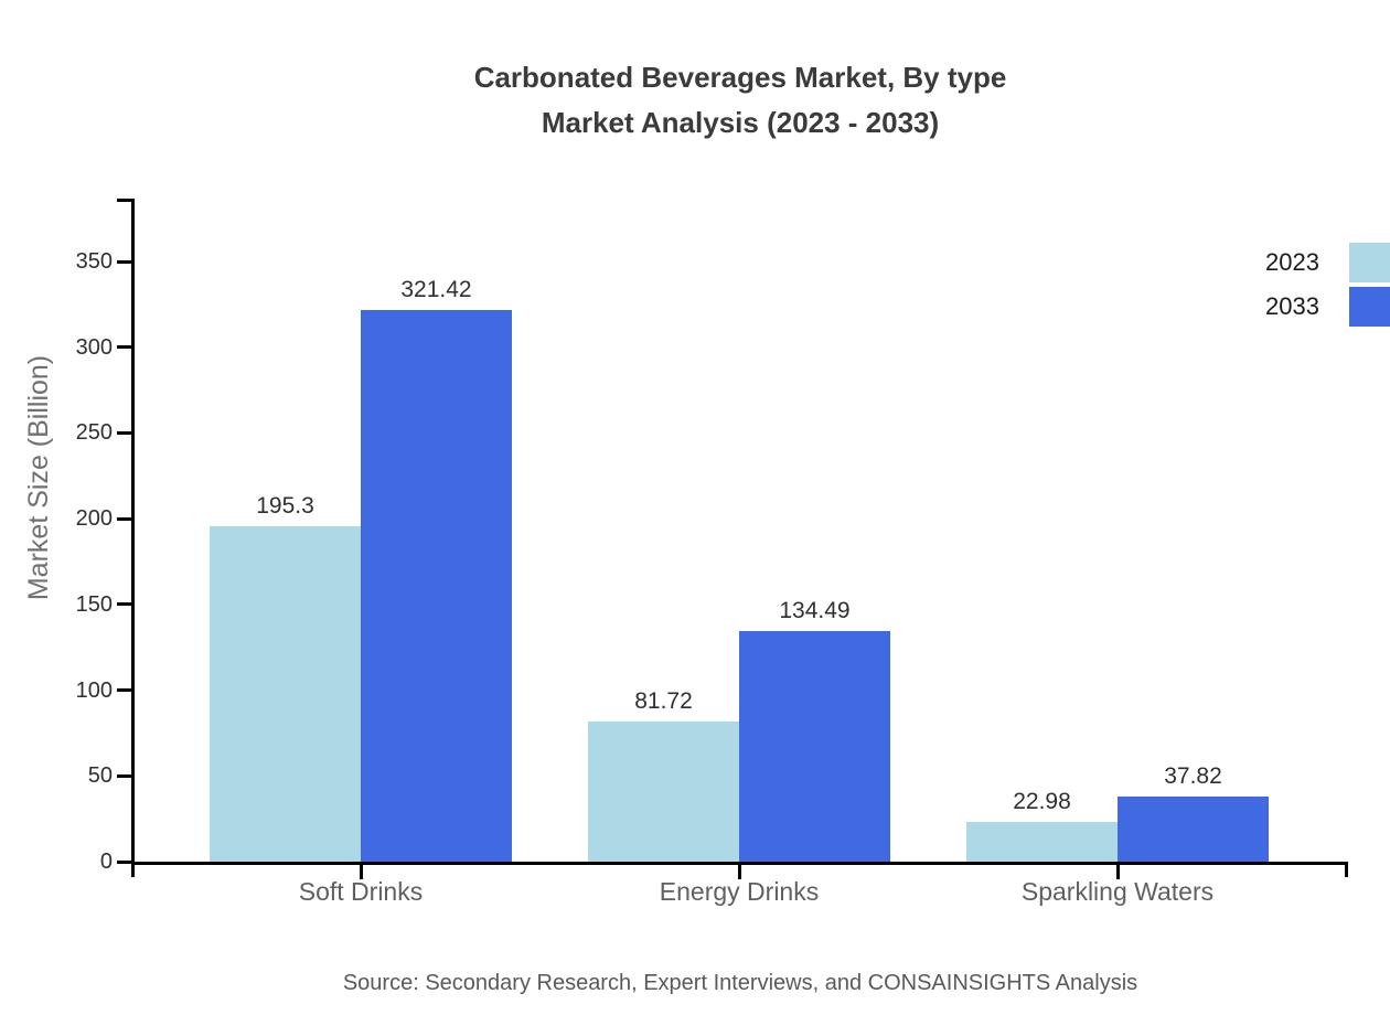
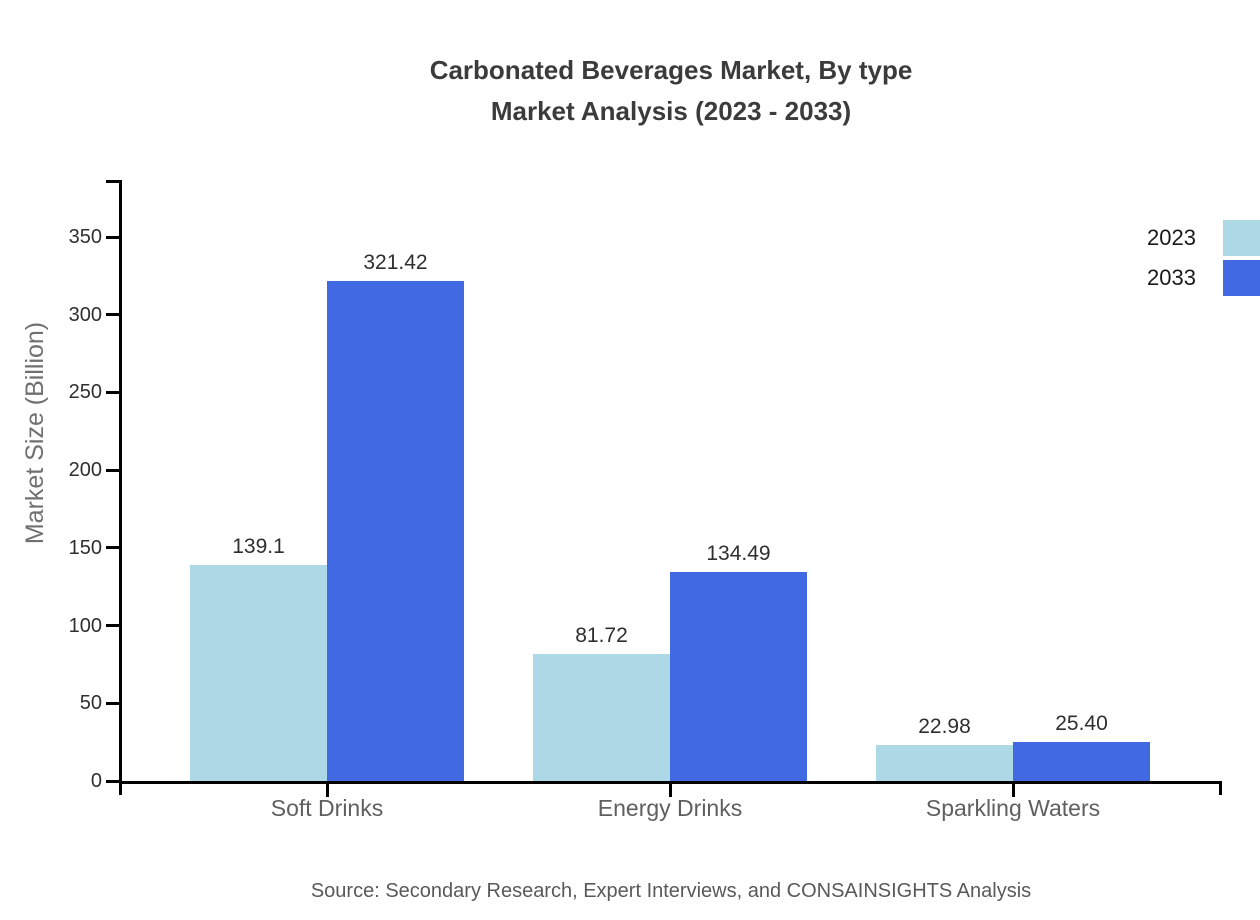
2023/Soft Drinks: 195.3 -> 139.1
2033/Sparkling Waters: 37.82 -> 25.40
